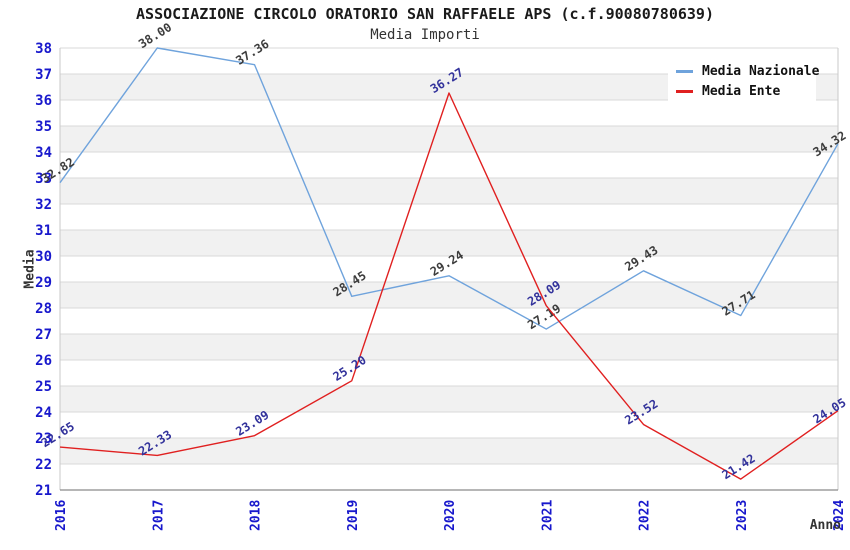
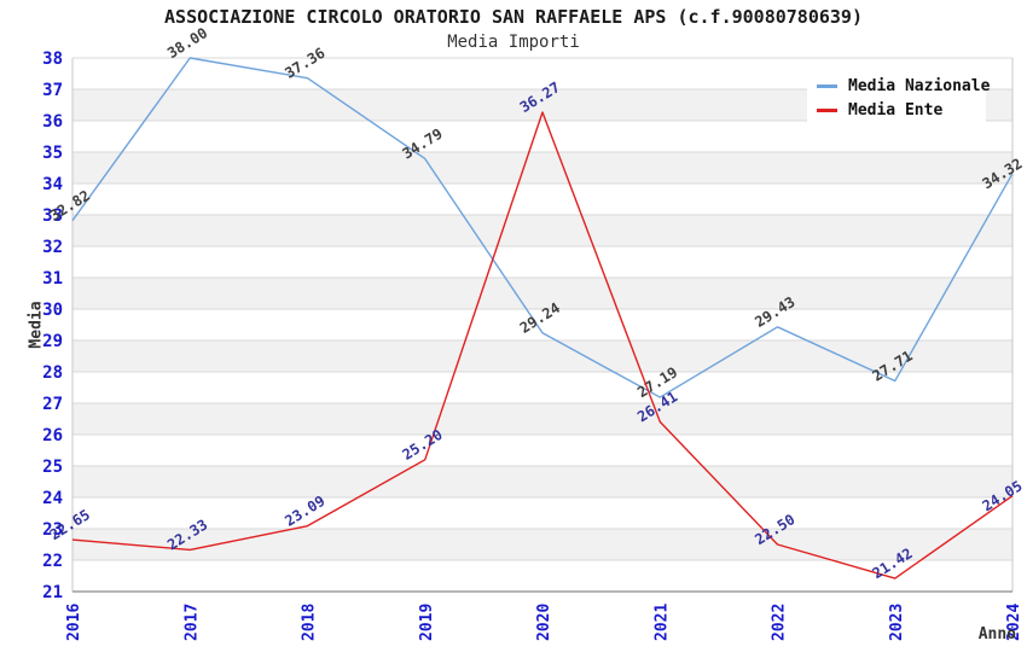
Media Nazionale/2019: 28.45 -> 34.79
Media Ente/2021: 28.09 -> 26.41
Media Ente/2022: 23.52 -> 22.50
